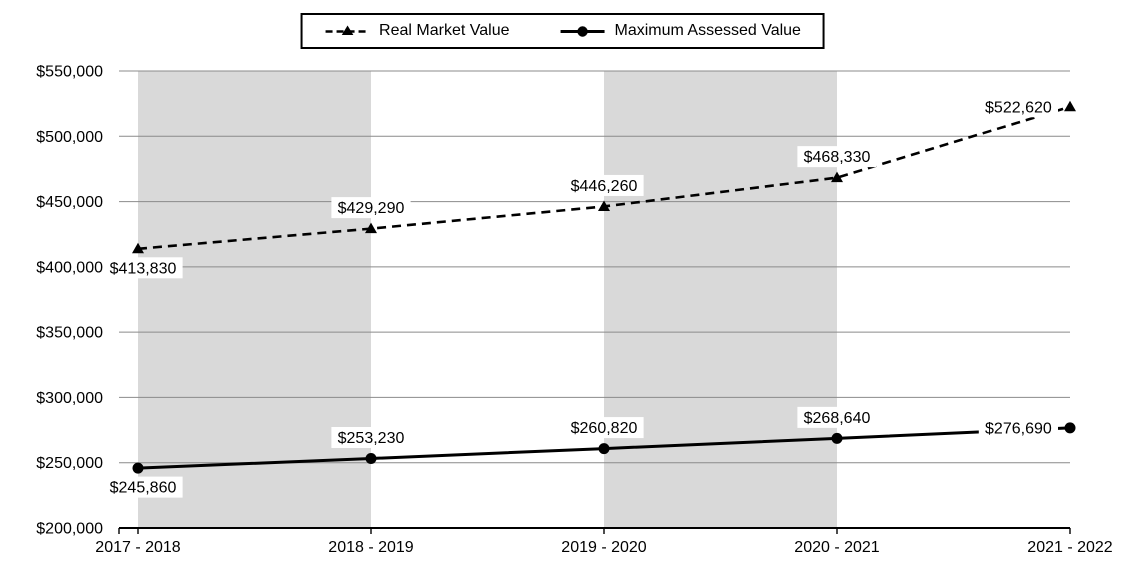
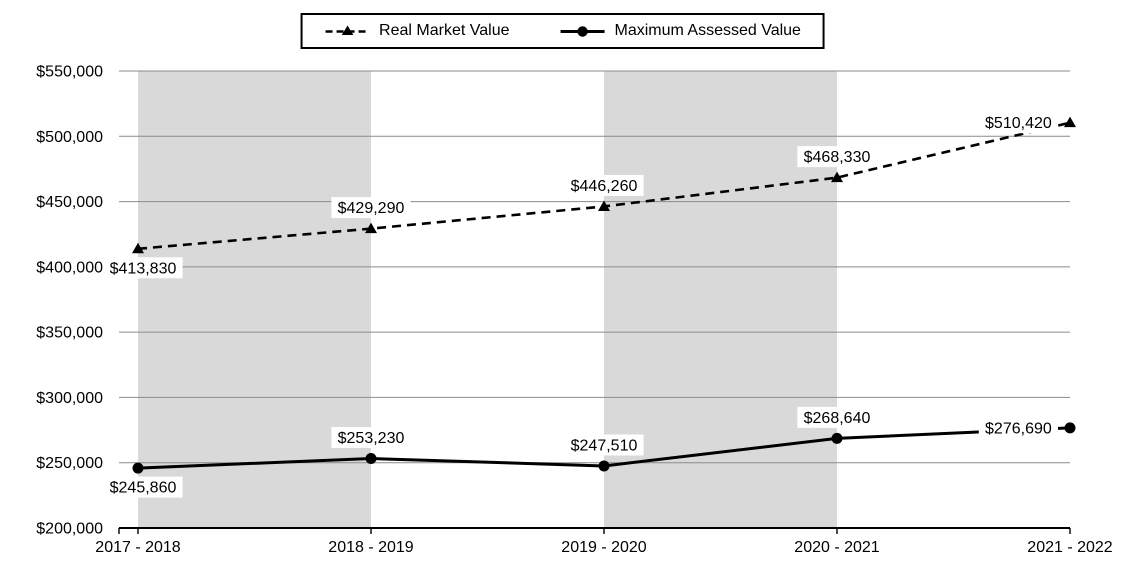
Maximum Assessed Value/2019 - 2020: $260,820 -> $247,510
Real Market Value/2021 - 2022: $522,620 -> $510,420
